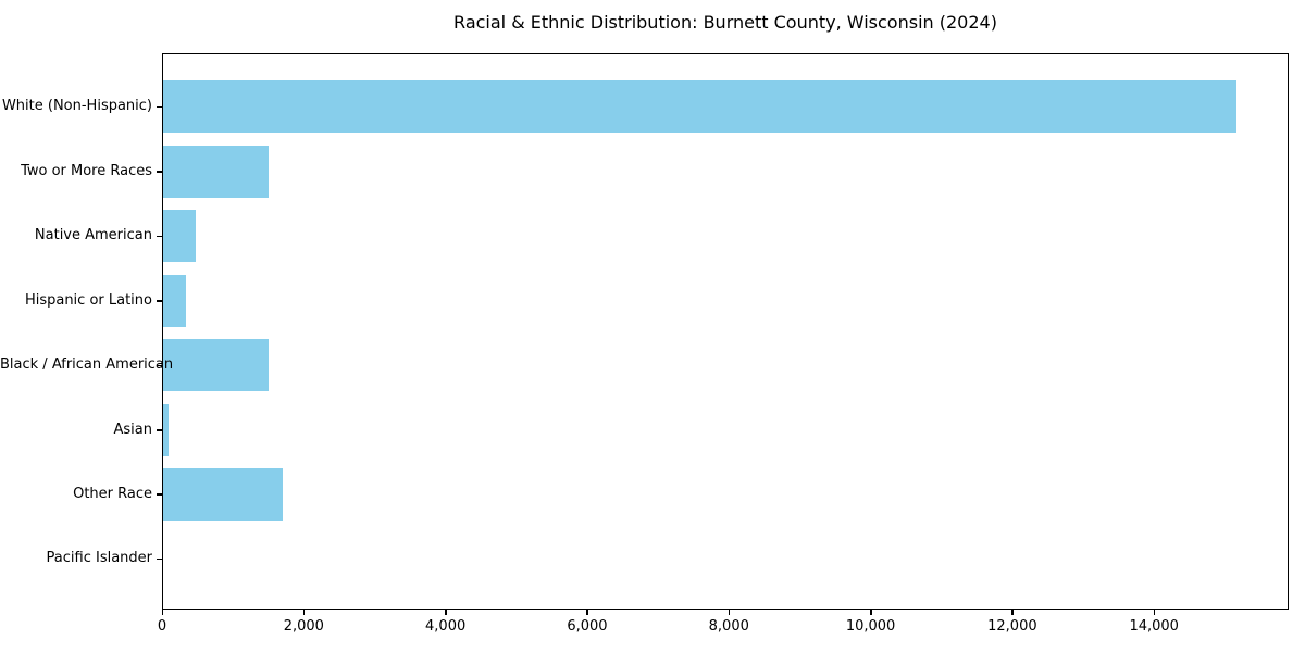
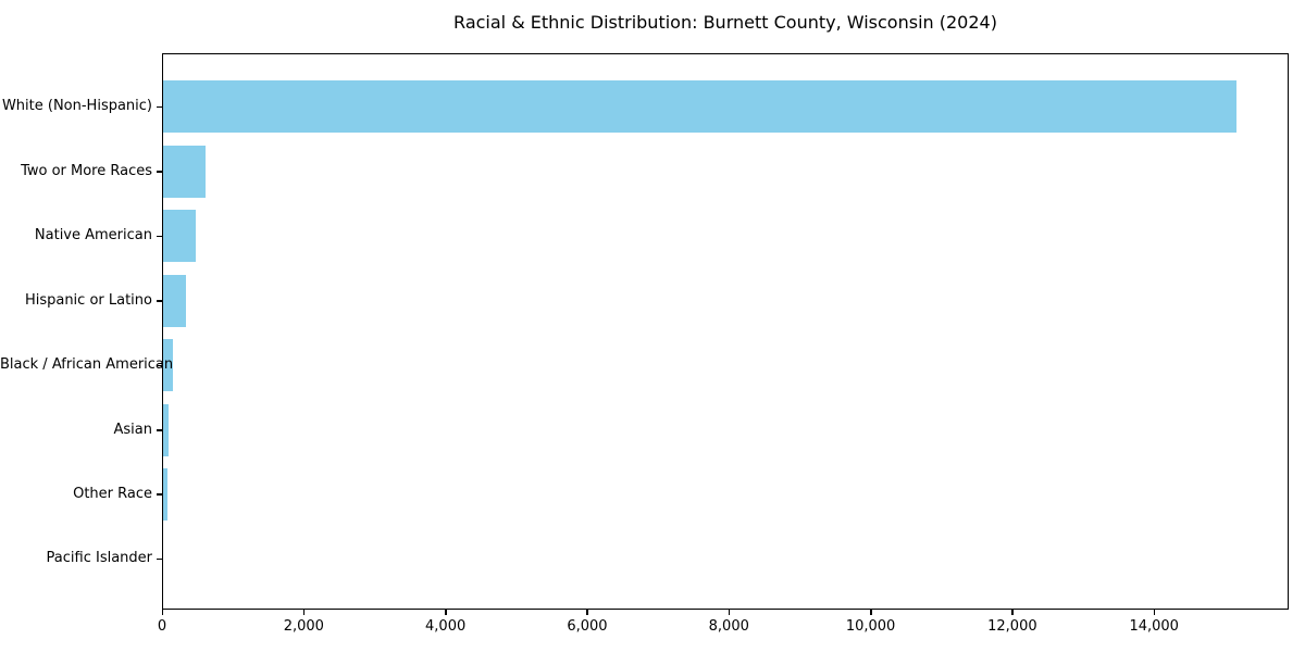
Two or More Races: 1500 -> 600
Black / African American: 1500 -> 200
Other Race: 1700 -> 100
